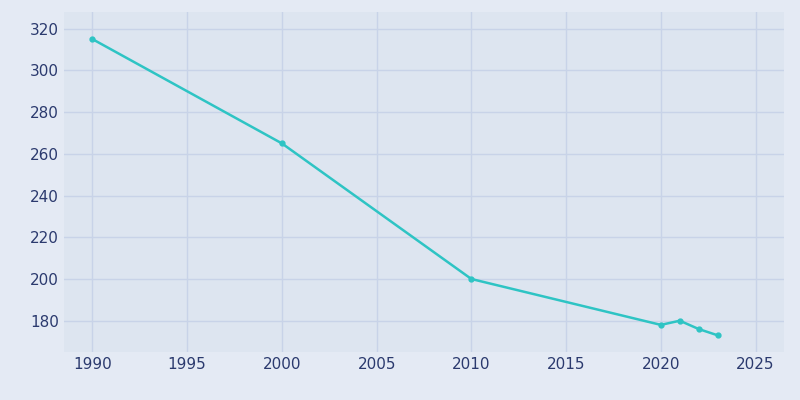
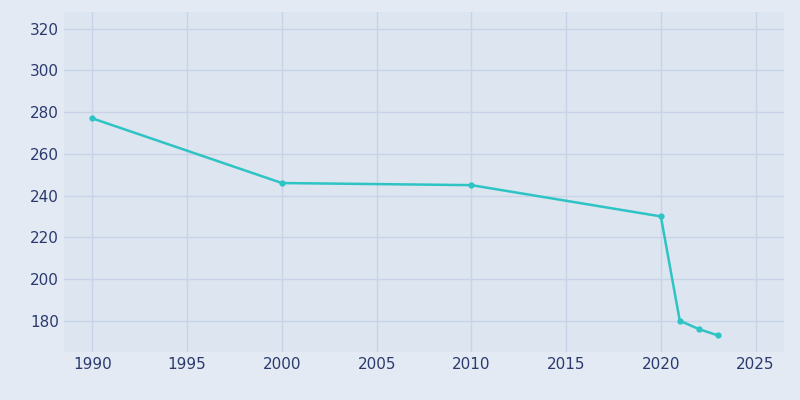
1990: 315 -> 277
2000: 265 -> 246
2010: 200 -> 245
2020: 178 -> 230
